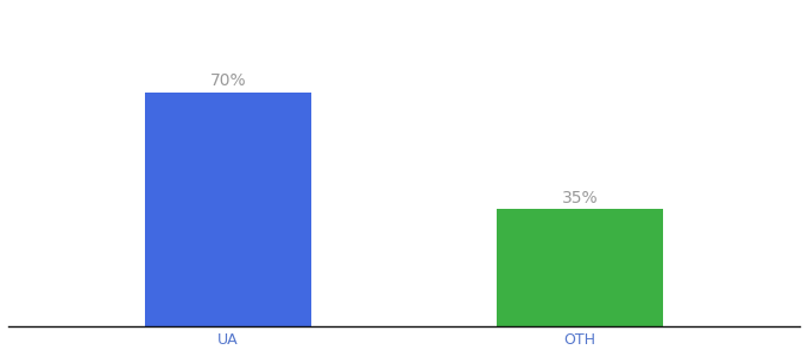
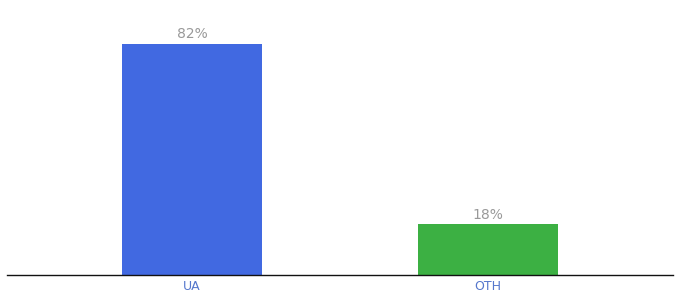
UA: 70% -> 82%
OTH: 35% -> 18%
